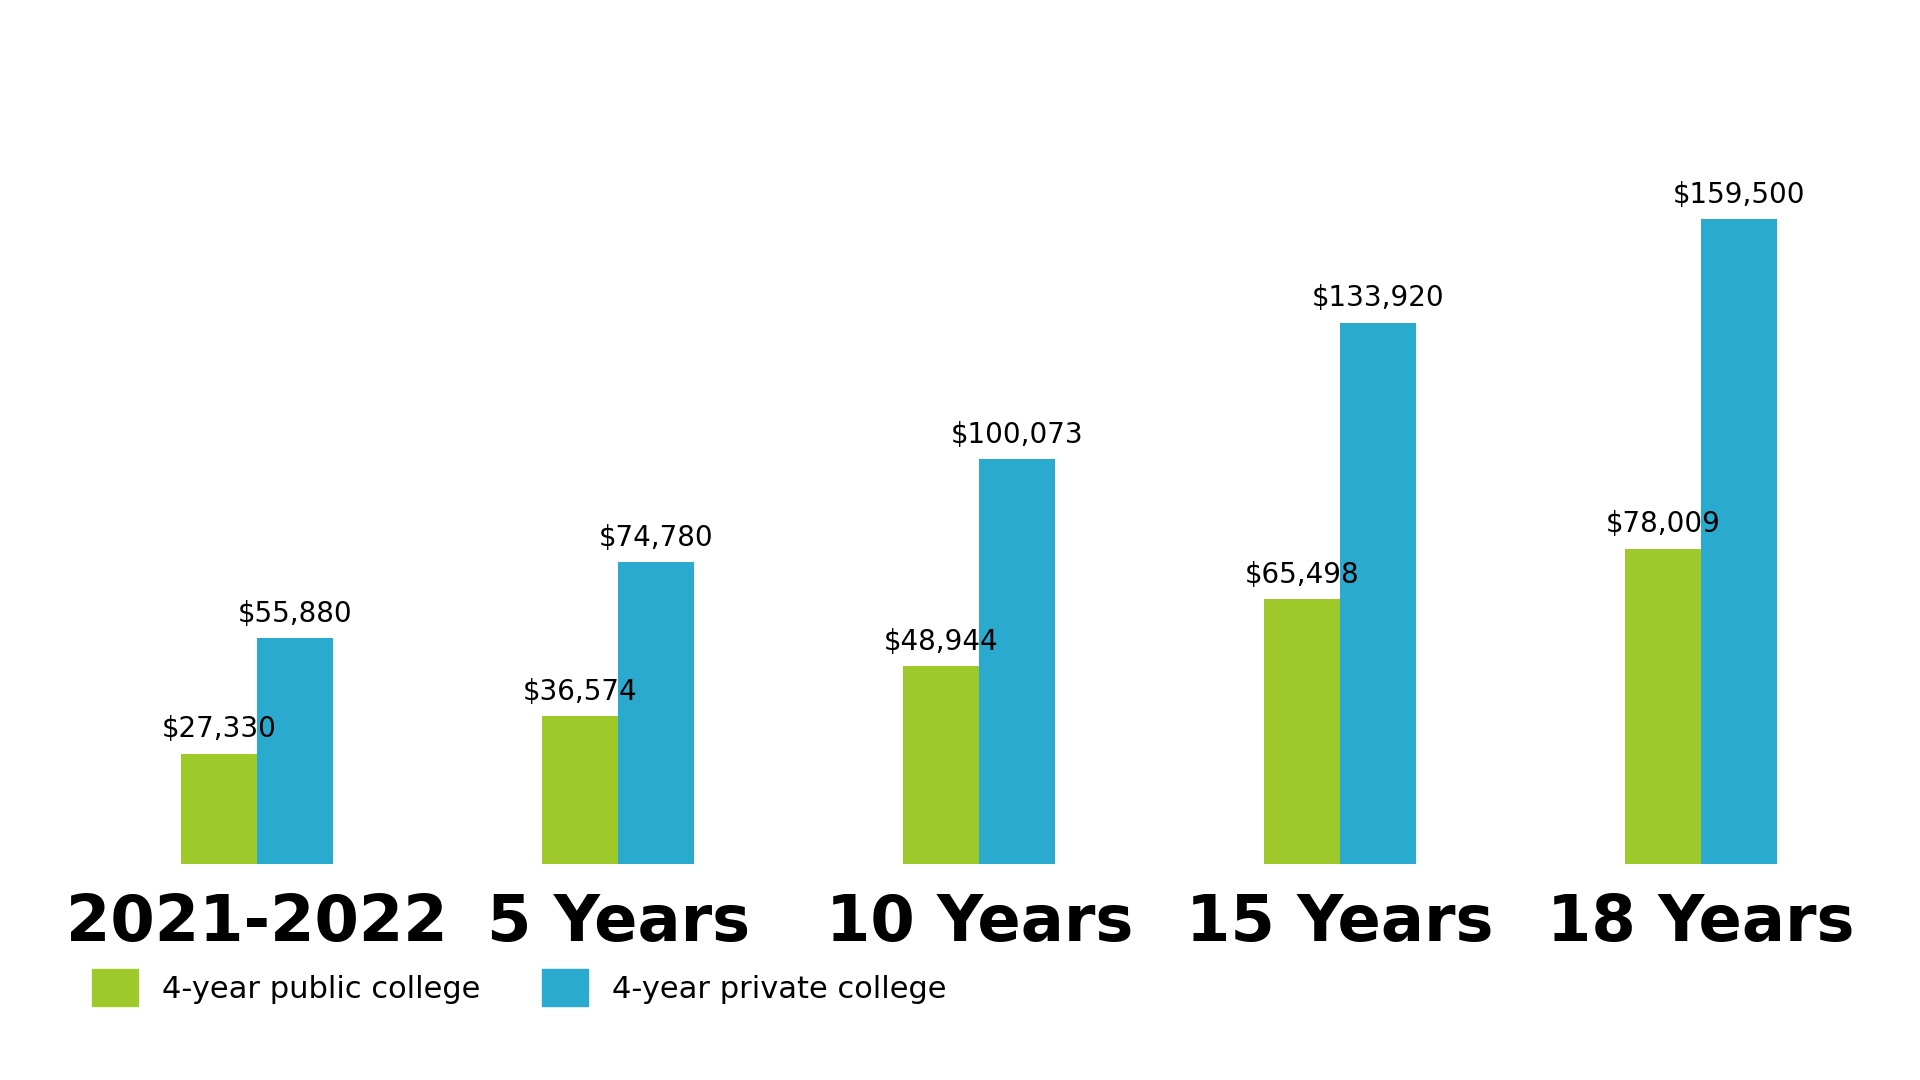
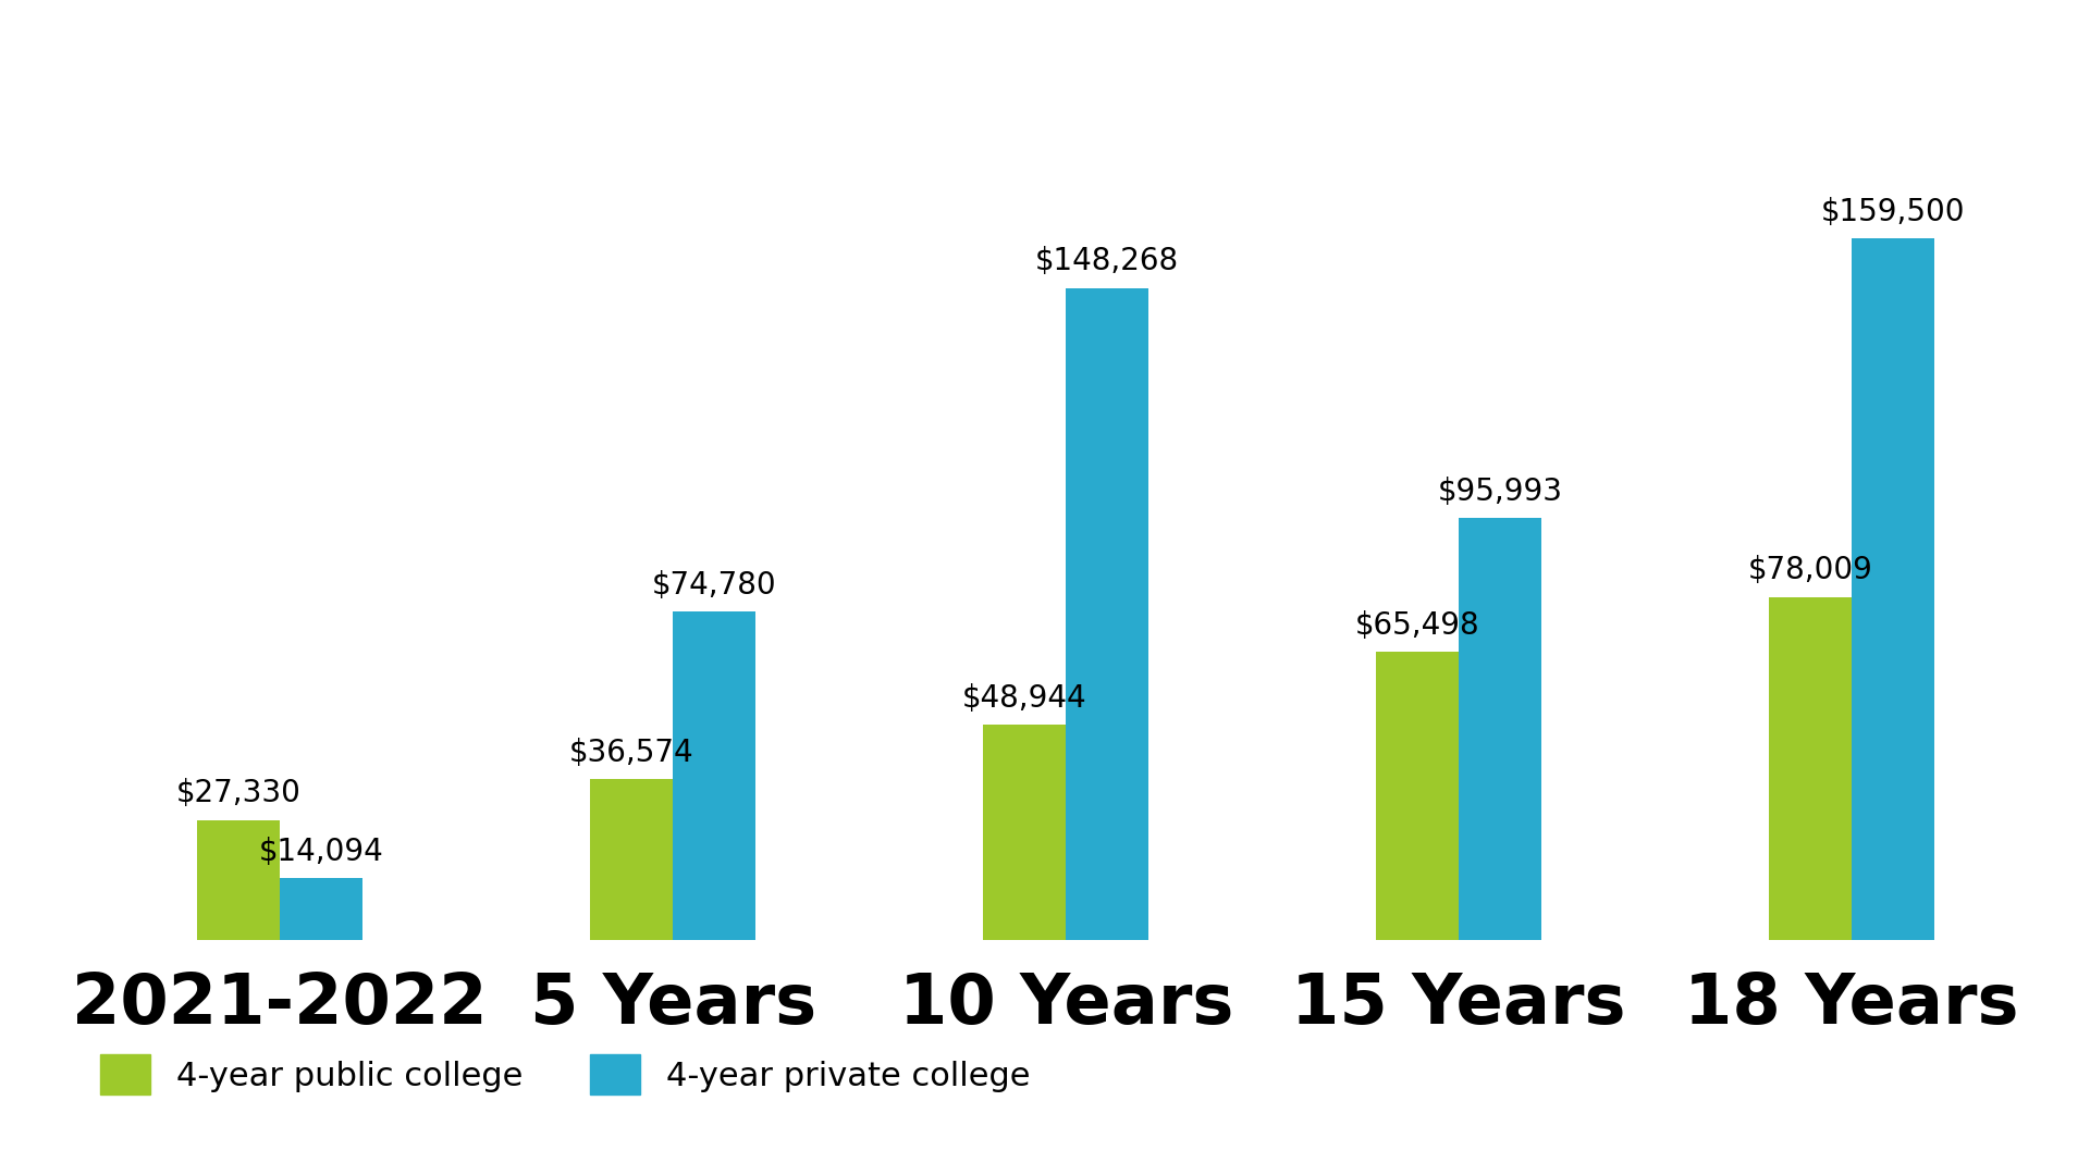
4-year private college/2021-2022: $55,880 -> $14,094
4-year private college/10 Years: $100,073 -> $148,268
4-year private college/15 Years: $133,920 -> $95,993
